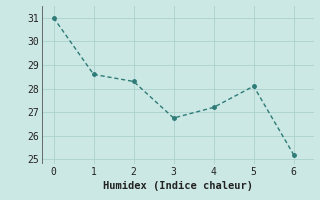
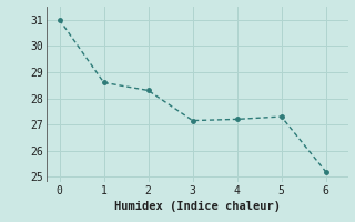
3: 26.75 -> 27.15
5: 28.10 -> 27.30
